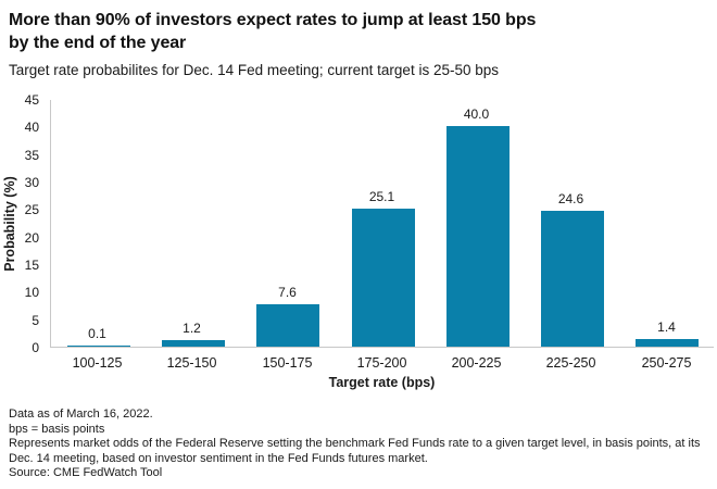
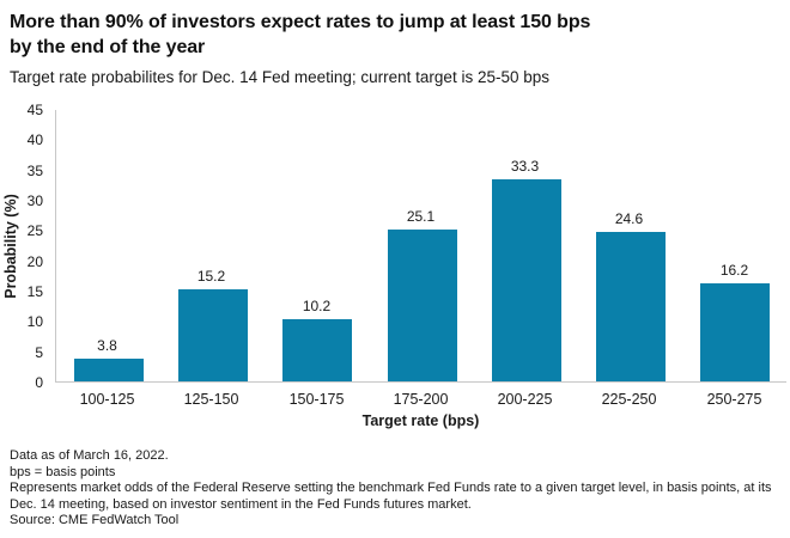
100-125: 0.1 -> 3.8
125-150: 1.2 -> 15.2
150-175: 7.6 -> 10.2
200-225: 40.0 -> 33.3
250-275: 1.4 -> 16.2
